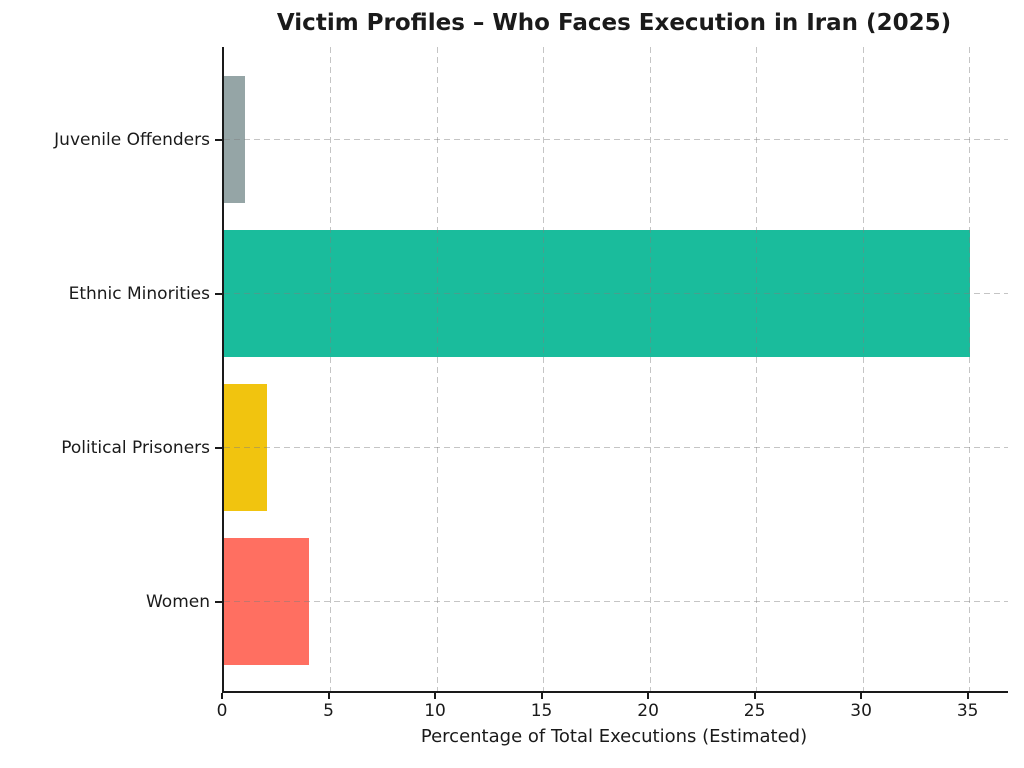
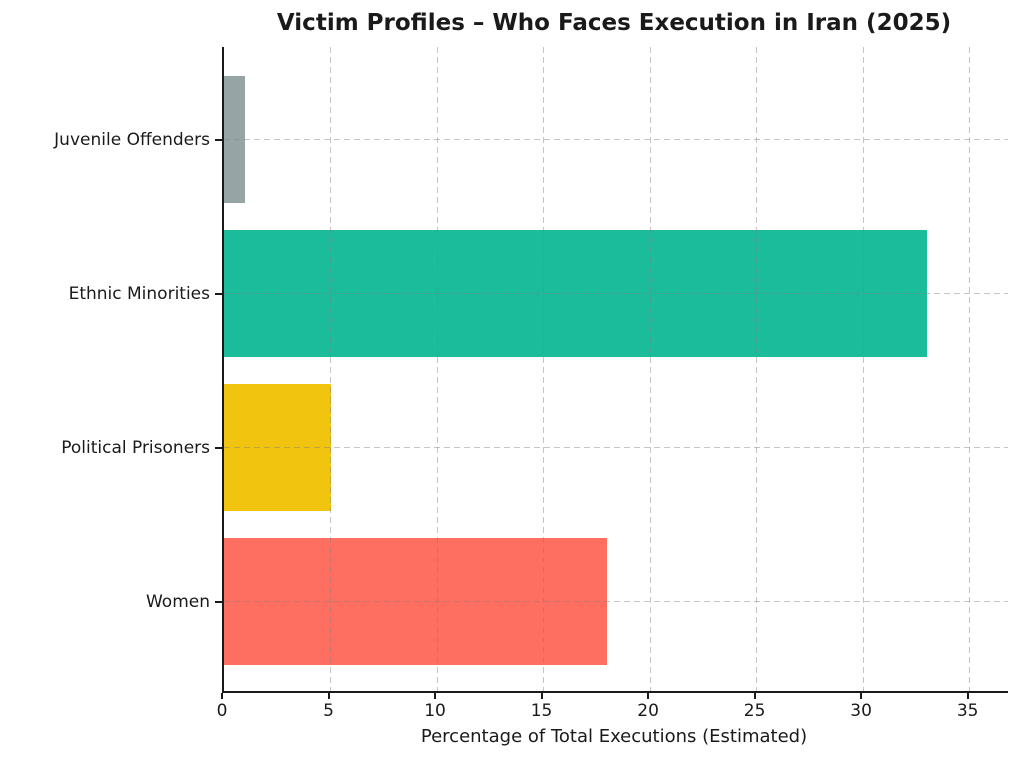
Ethnic Minorities: 35 -> 33
Political Prisoners: 2 -> 5
Women: 4 -> 18
